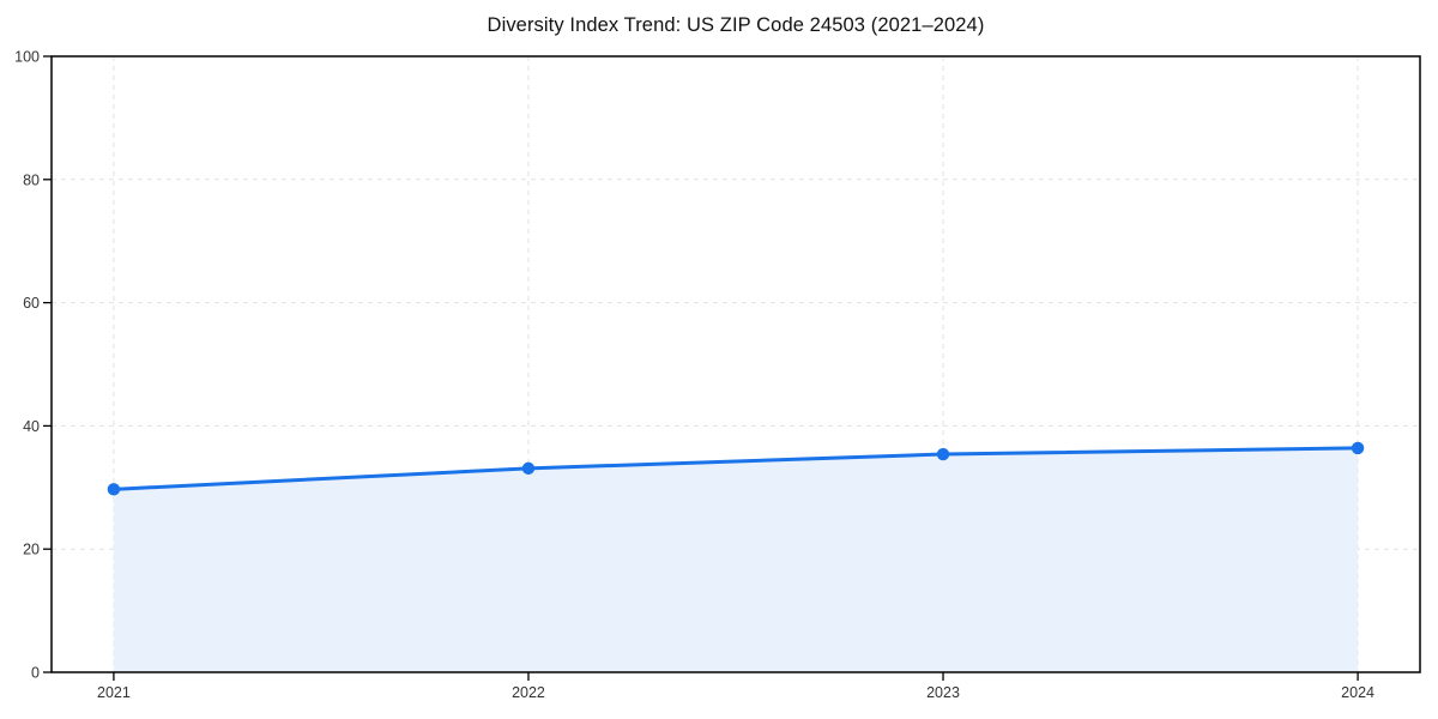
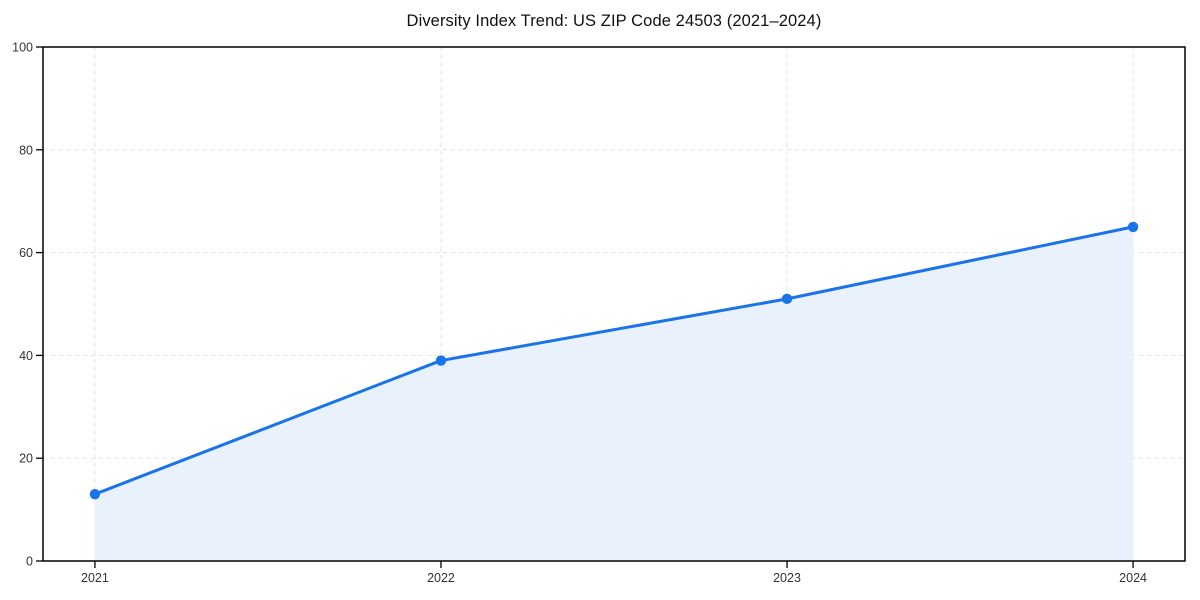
2021: 30 -> 13
2022: 33 -> 39
2023: 35 -> 51
2024: 36 -> 65
